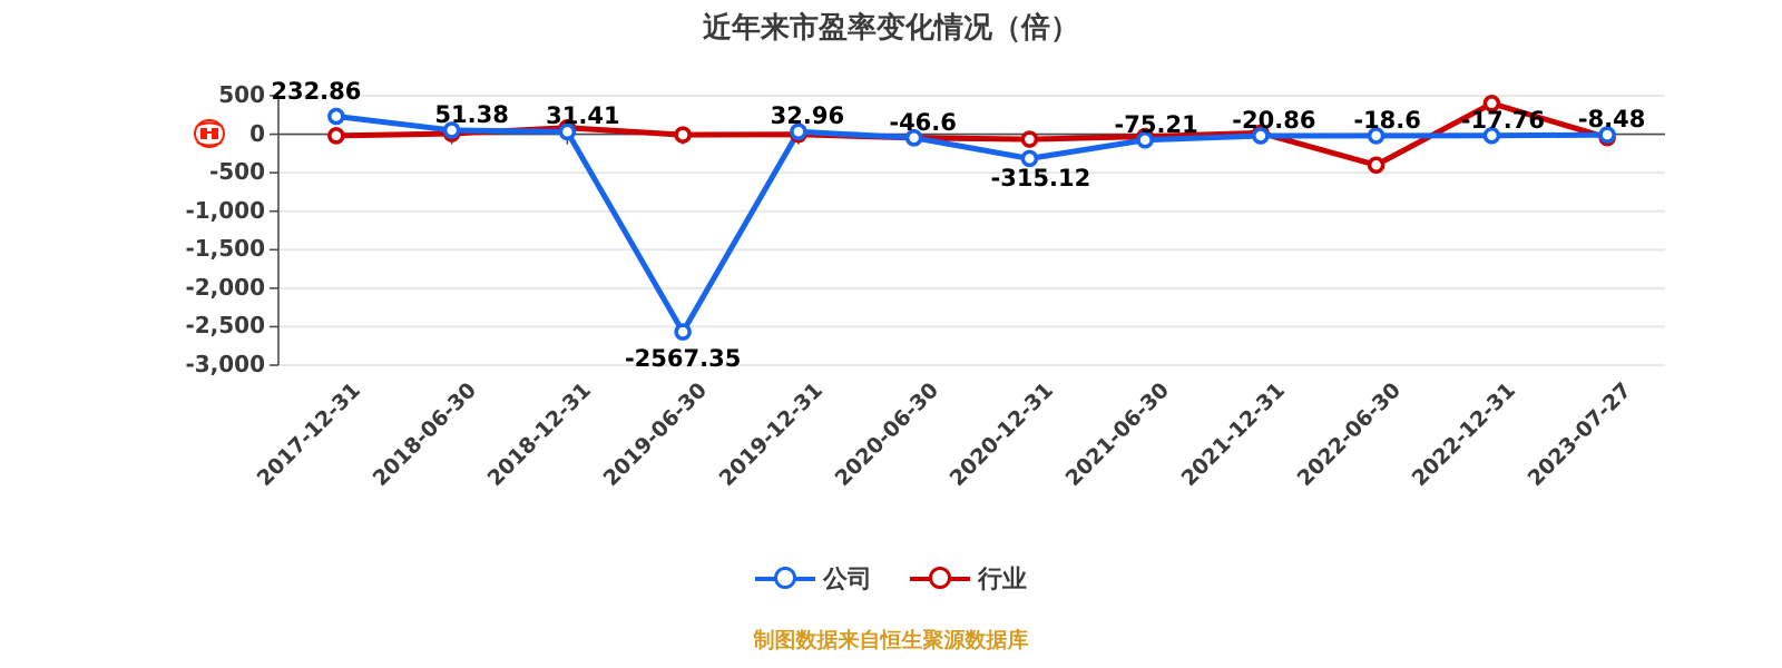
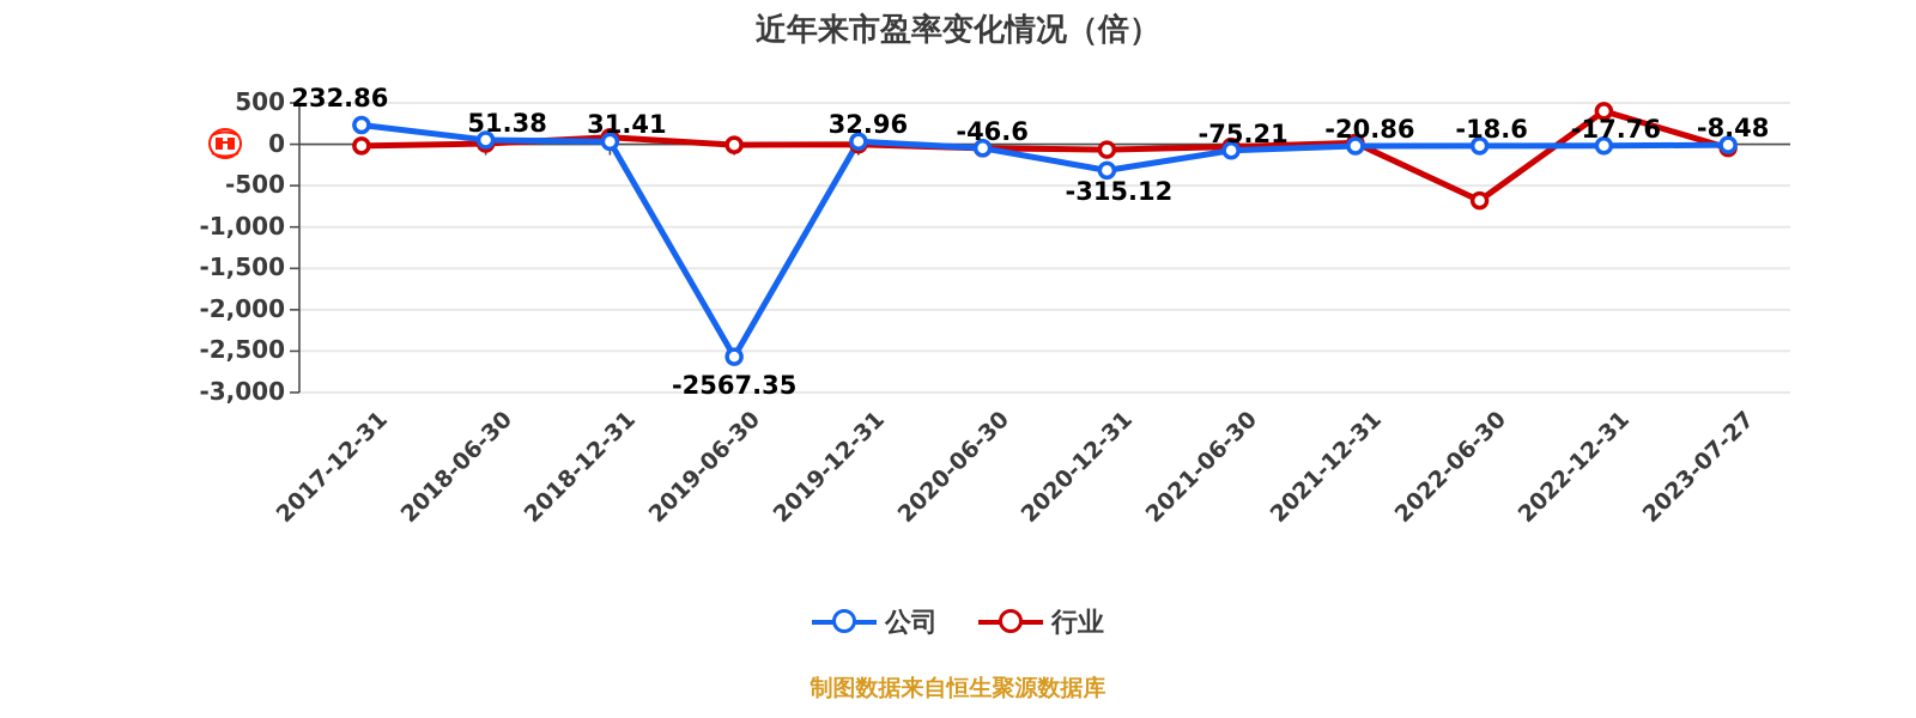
行业/2022-06-30: -400 -> -700
